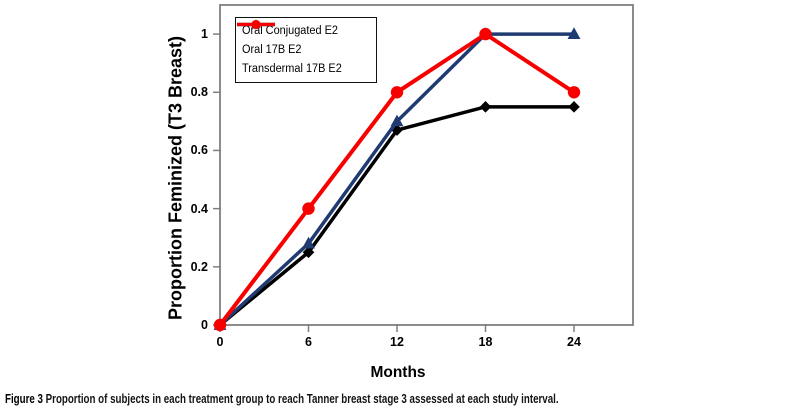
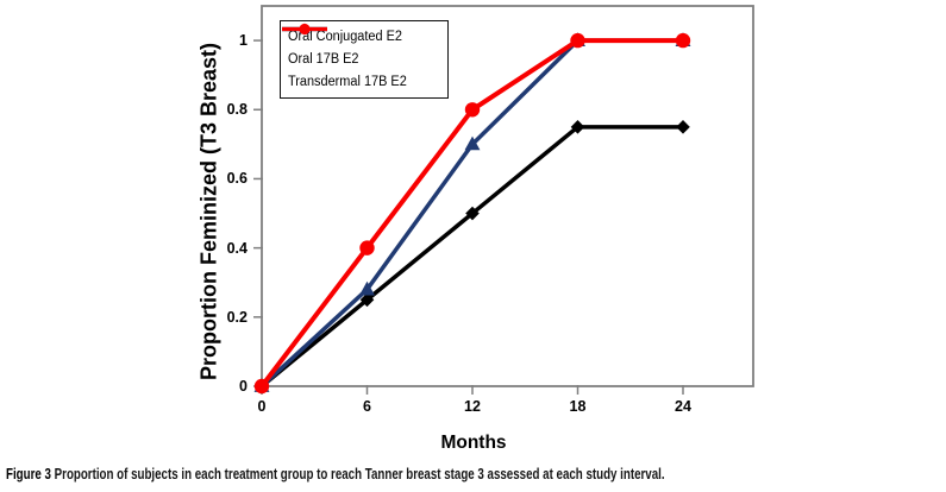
Oral Conjugated E2/12: 0.67 -> 0.50
Transdermal 17B E2/24: 0.8 -> 1.0
